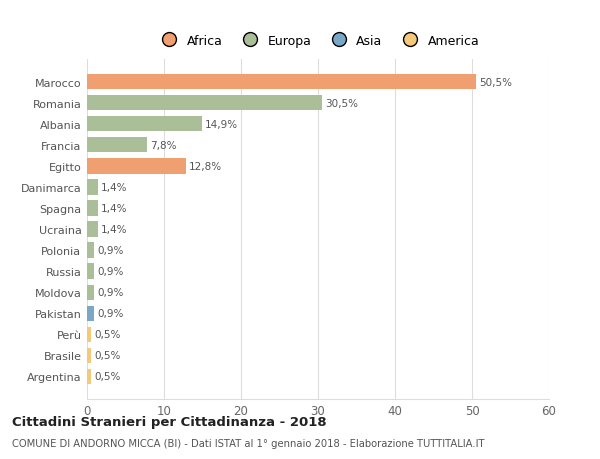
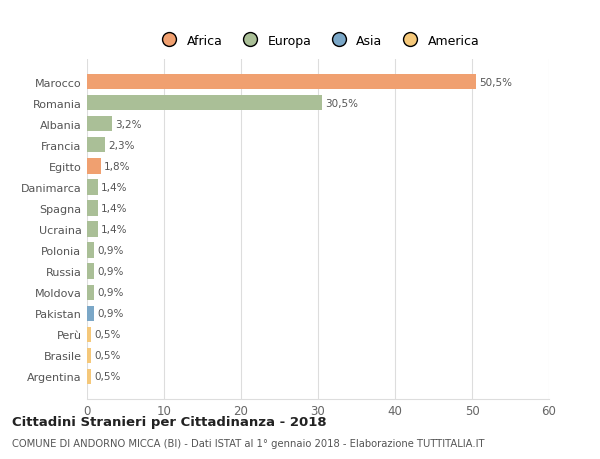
Albania: 14,9% -> 3,2%
Francia: 7,8% -> 2,3%
Egitto: 12,8% -> 1,8%
